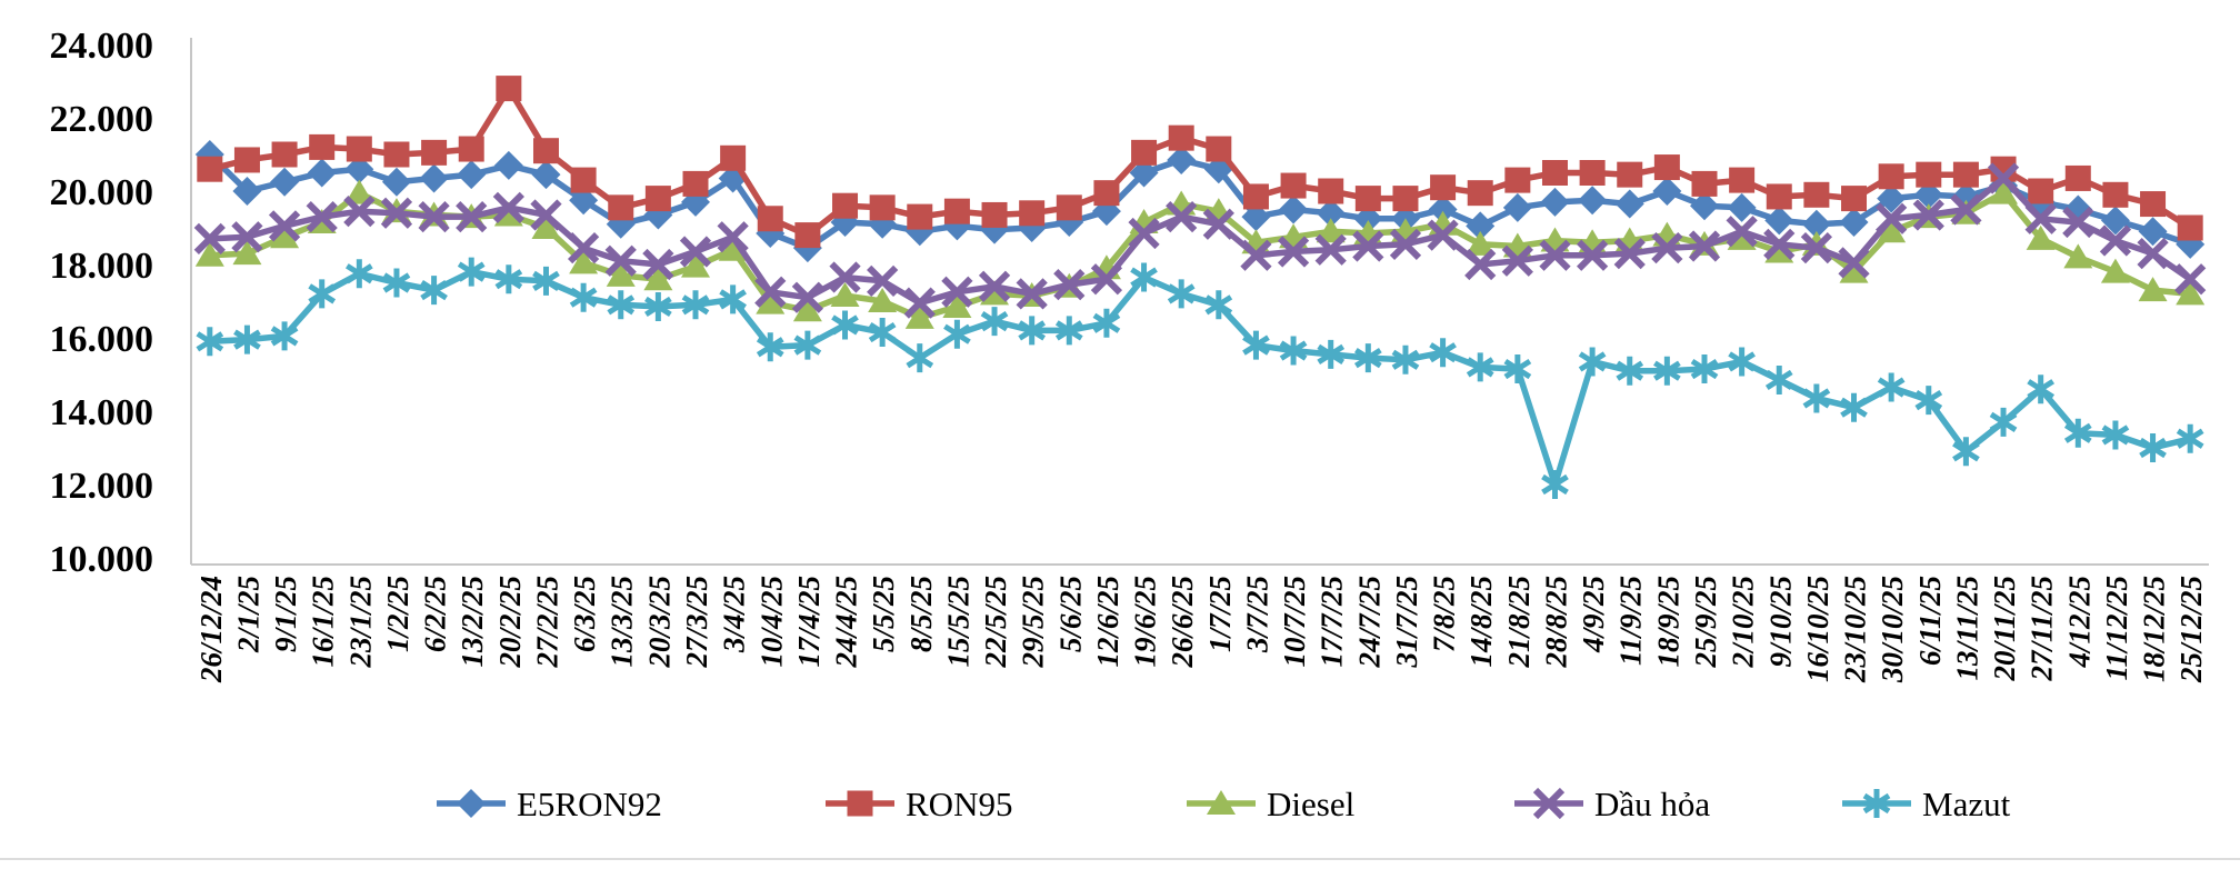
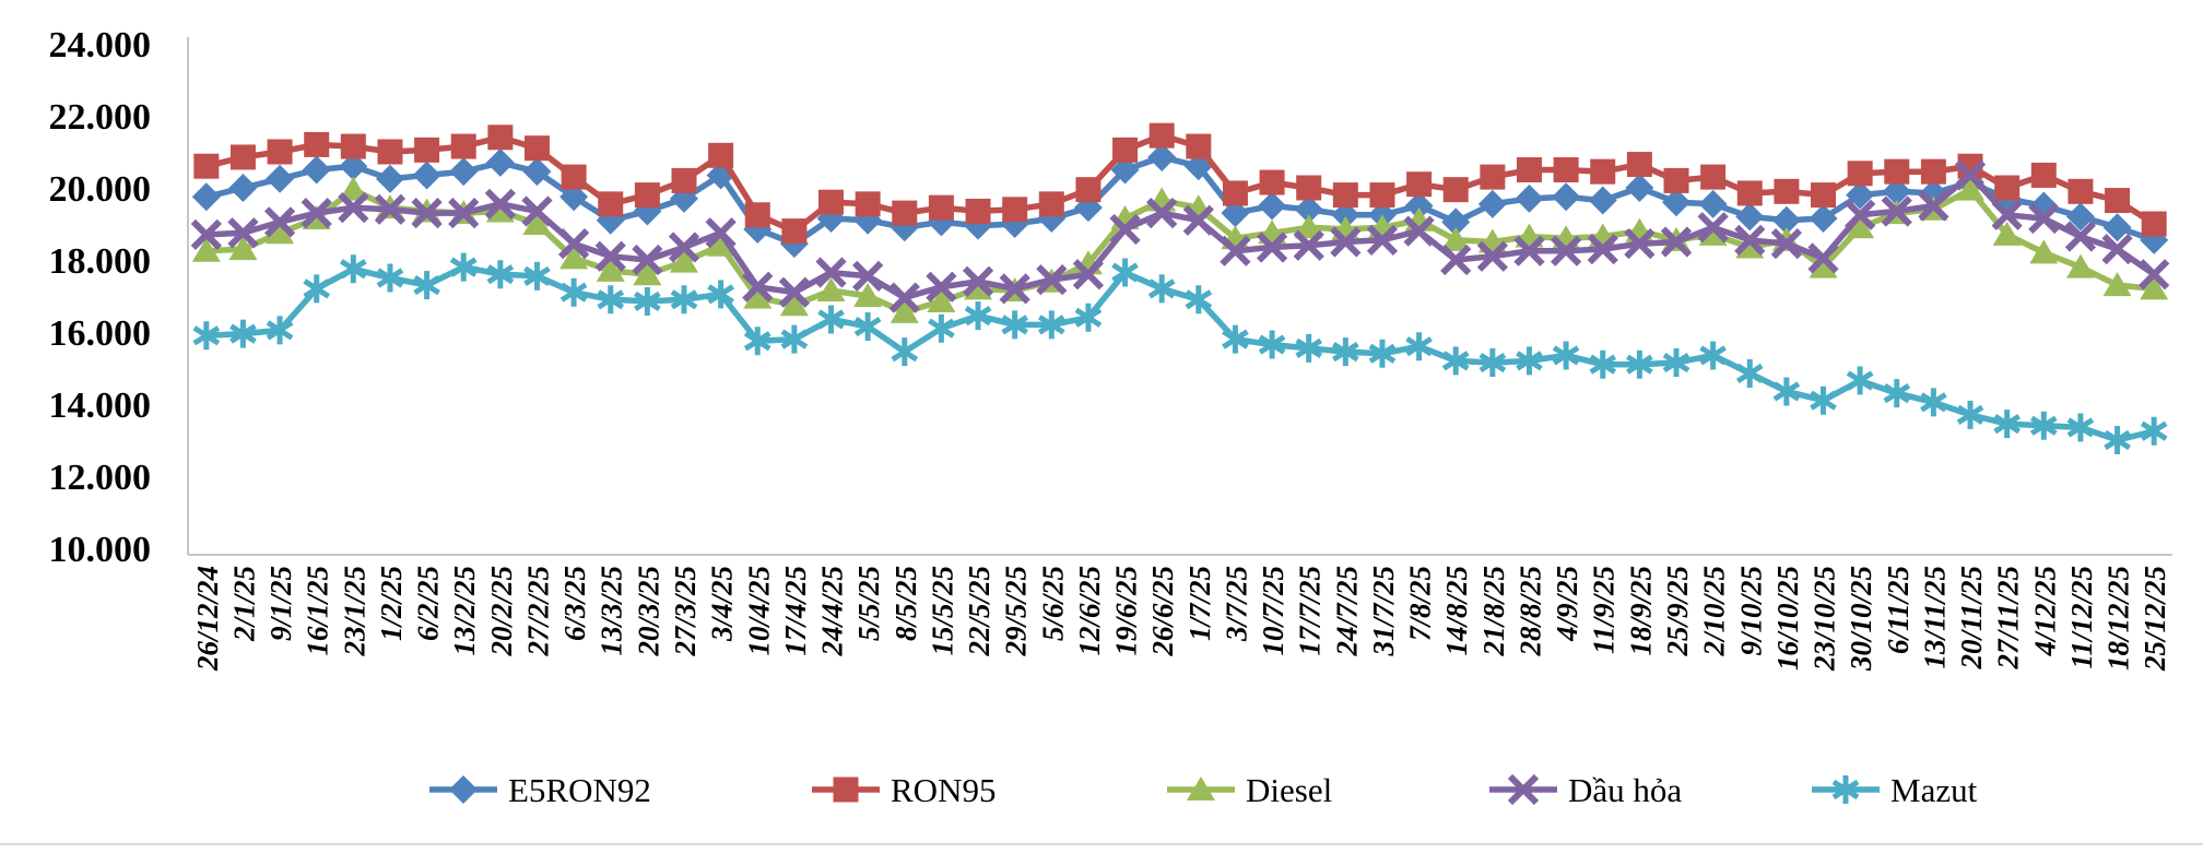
E5RON92/26/12/24: 21000 -> 19800
RON95/20/2/25: 22800 -> 21400
Mazut/28/8/25: 12000 -> 15200
Mazut/13/11/25: 12900 -> 14000
Mazut/27/11/25: 14600 -> 13400
